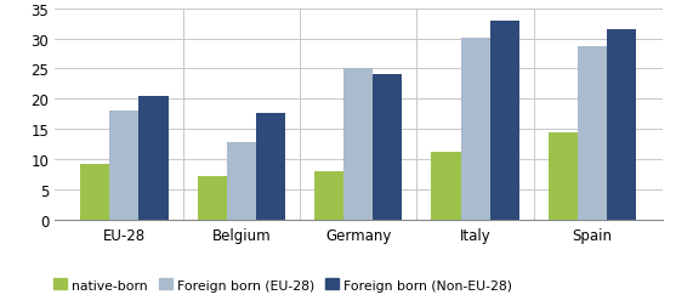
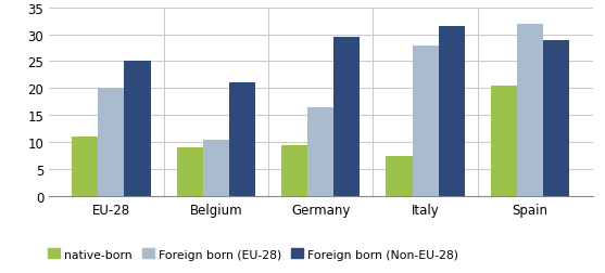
native-born/EU-28: 9.3 -> 11.0
Foreign born (EU-28)/EU-28: 18.0 -> 20.0
Foreign born (Non-EU-28)/EU-28: 20.5 -> 25.0
native-born/Belgium: 7.3 -> 9.0
Foreign born (EU-28)/Belgium: 12.9 -> 10.5
Foreign born (Non-EU-28)/Belgium: 17.7 -> 21.0
native-born/Germany: 8.1 -> 9.5
Foreign born (EU-28)/Germany: 25.0 -> 16.5
Foreign born (Non-EU-28)/Germany: 24.0 -> 29.5
native-born/Italy: 11.3 -> 7.5
Foreign born (EU-28)/Italy: 30.2 -> 28.0
Foreign born (Non-EU-28)/Italy: 33.0 -> 31.5
native-born/Spain: 14.4 -> 20.5
Foreign born (EU-28)/Spain: 28.8 -> 32.0
Foreign born (Non-EU-28)/Spain: 31.5 -> 29.0
